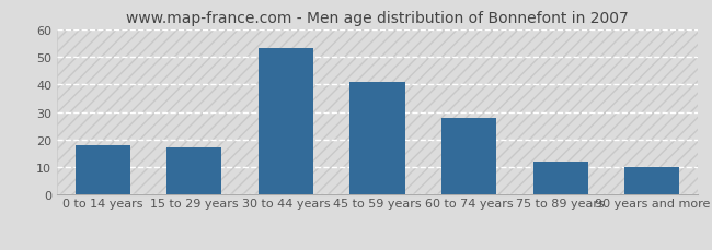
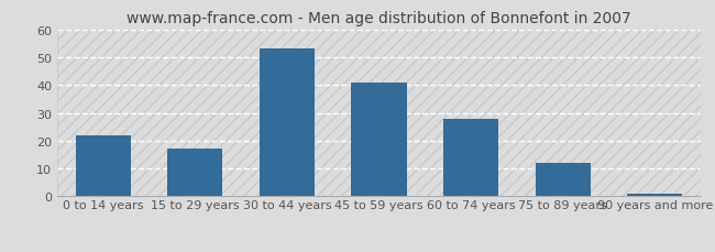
0 to 14 years: 18 -> 22
90 years and more: 10 -> 1
